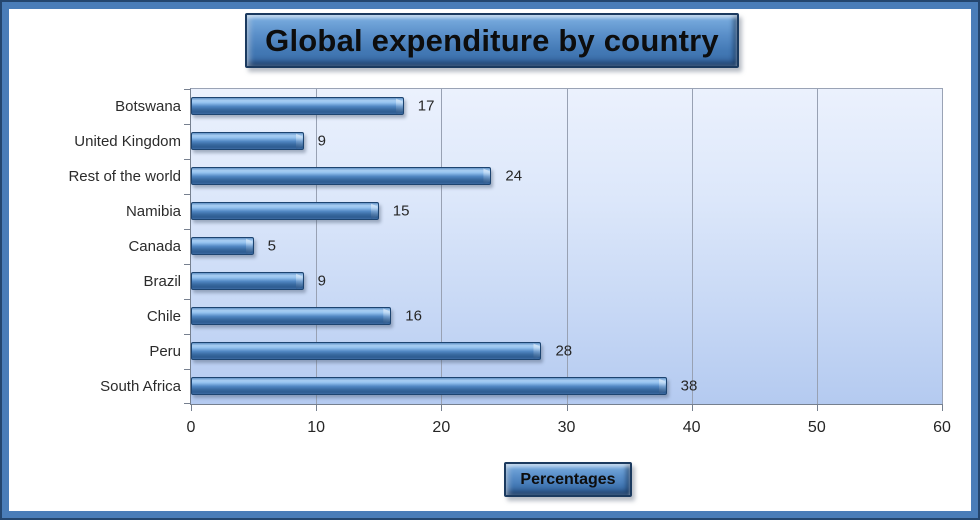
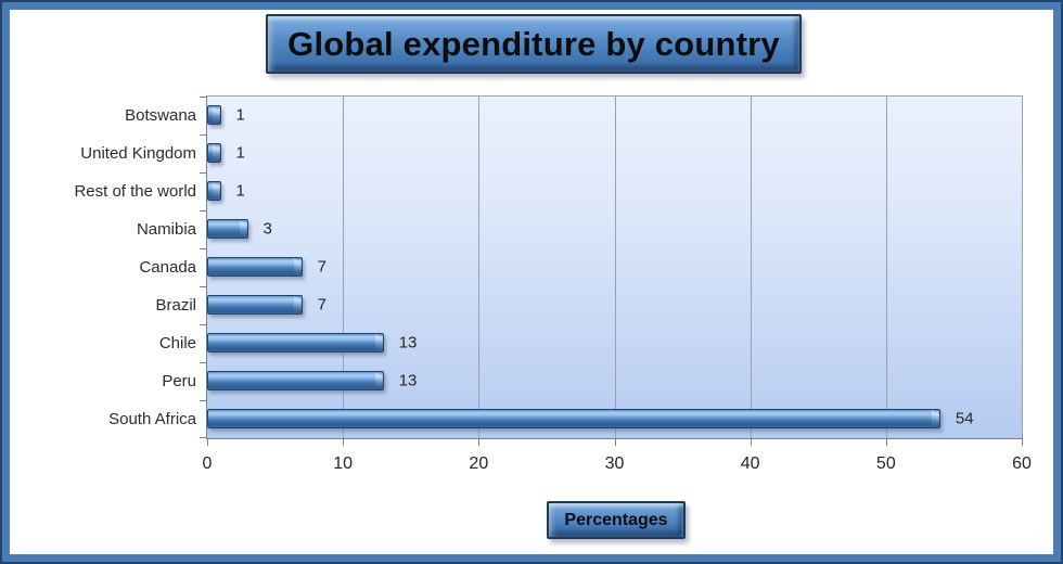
Botswana: 17 -> 1
United Kingdom: 9 -> 1
Rest of the world: 24 -> 1
Namibia: 15 -> 3
Canada: 5 -> 7
Brazil: 9 -> 7
Chile: 16 -> 13
Peru: 28 -> 13
South Africa: 38 -> 54
